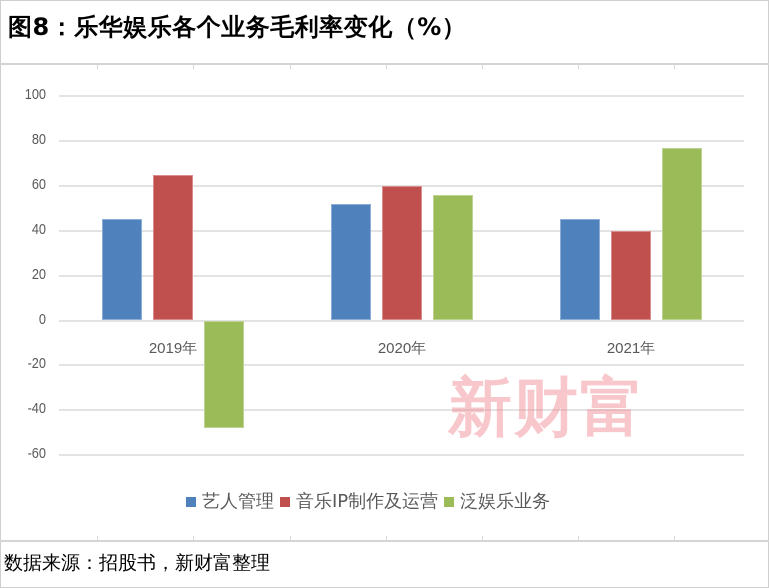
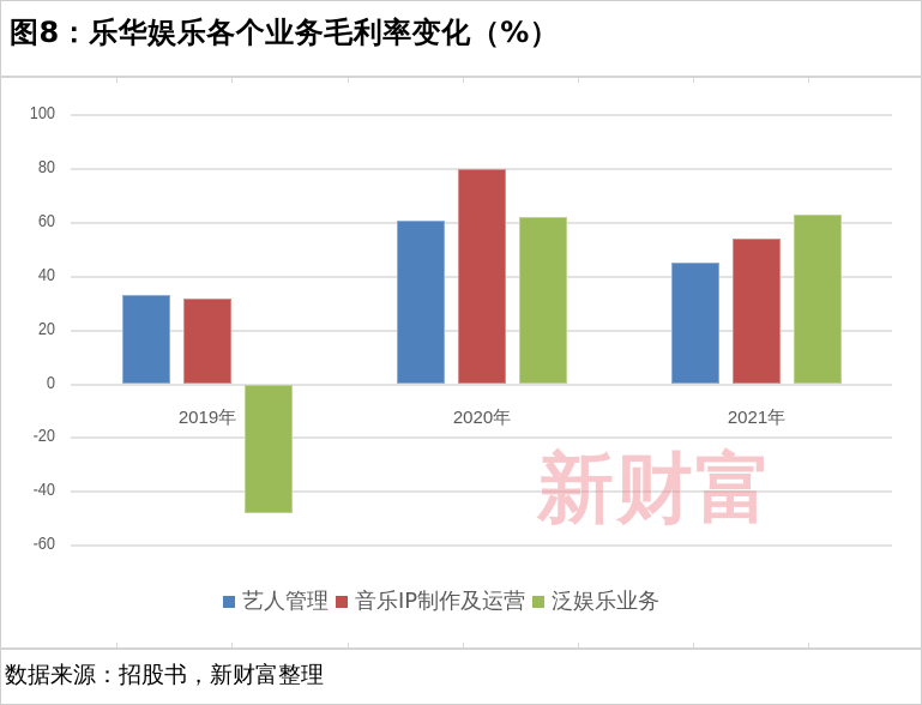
艺人管理/2019年: 45 -> 33
音乐IP制作及运营/2019年: 65 -> 32
艺人管理/2020年: 52 -> 61
音乐IP制作及运营/2020年: 60 -> 80
泛娱乐业务/2020年: 56 -> 62
音乐IP制作及运营/2021年: 40 -> 54
泛娱乐业务/2021年: 77 -> 63
